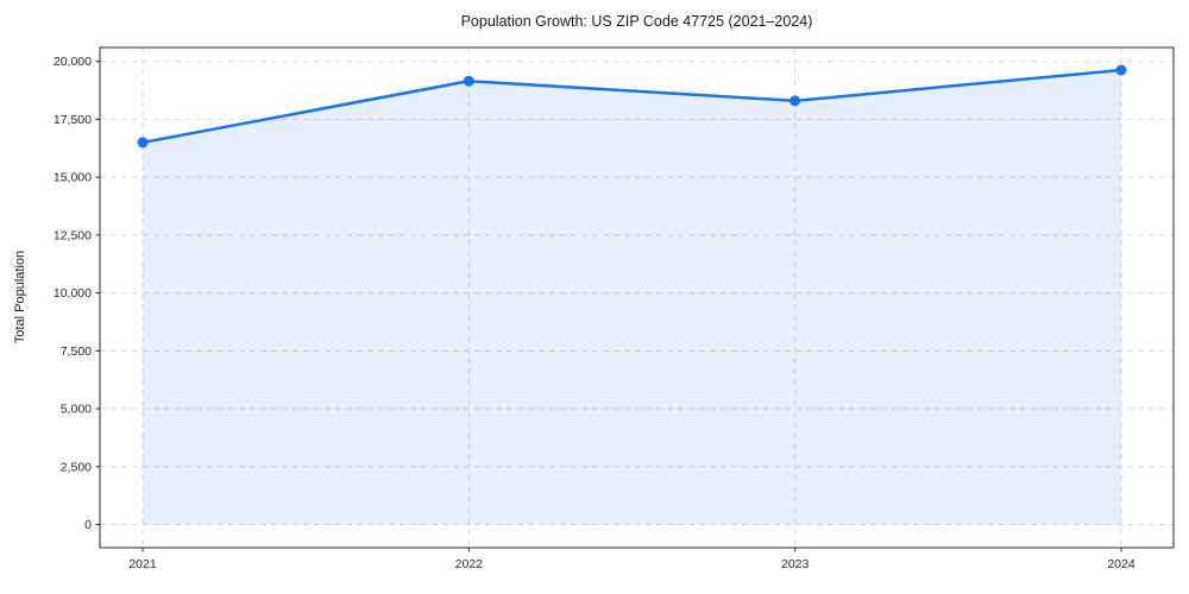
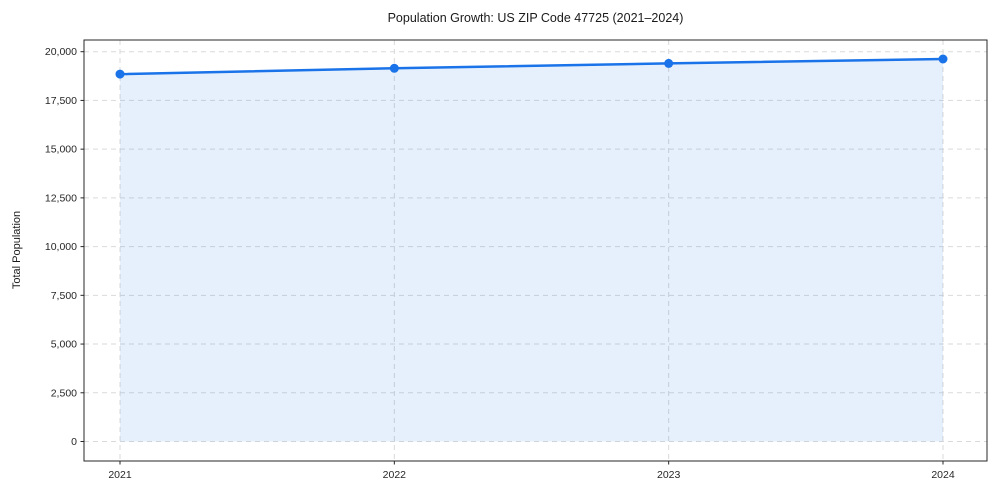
2021: 16500 -> 18800
2023: 18300 -> 19400
